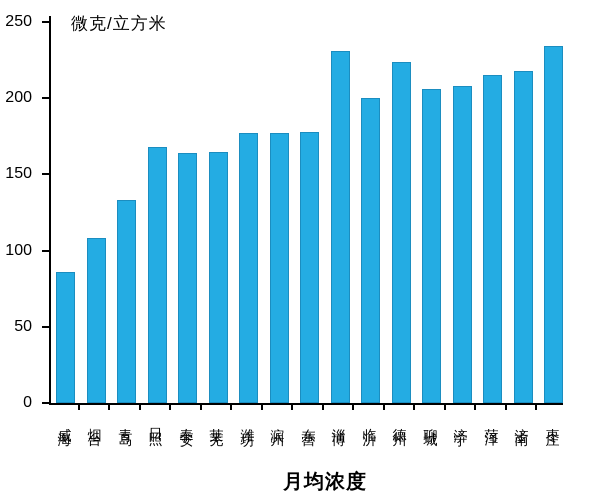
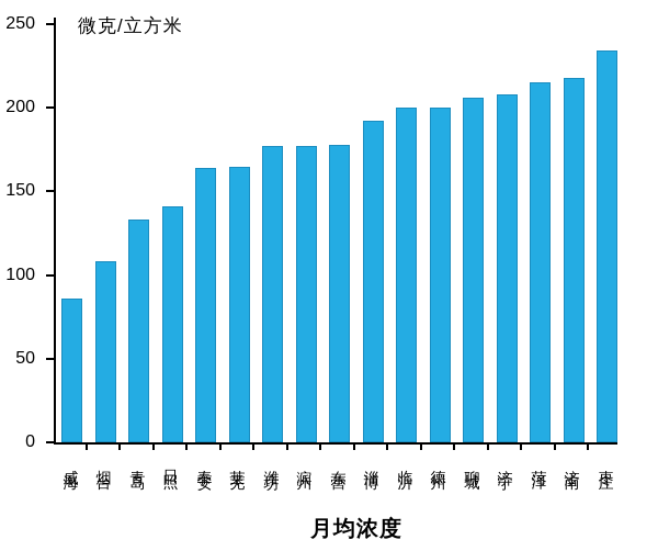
日照: 168 -> 141
淄博: 231 -> 192
德州: 224 -> 200
